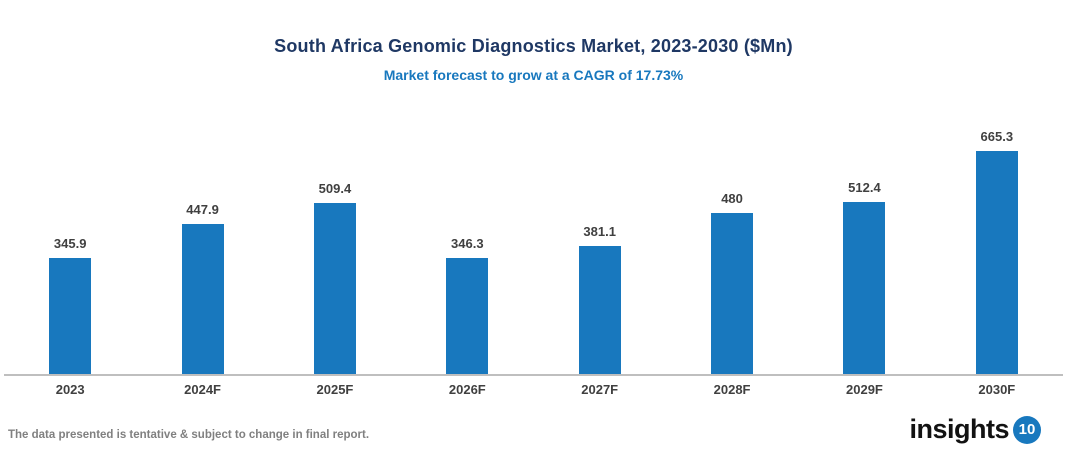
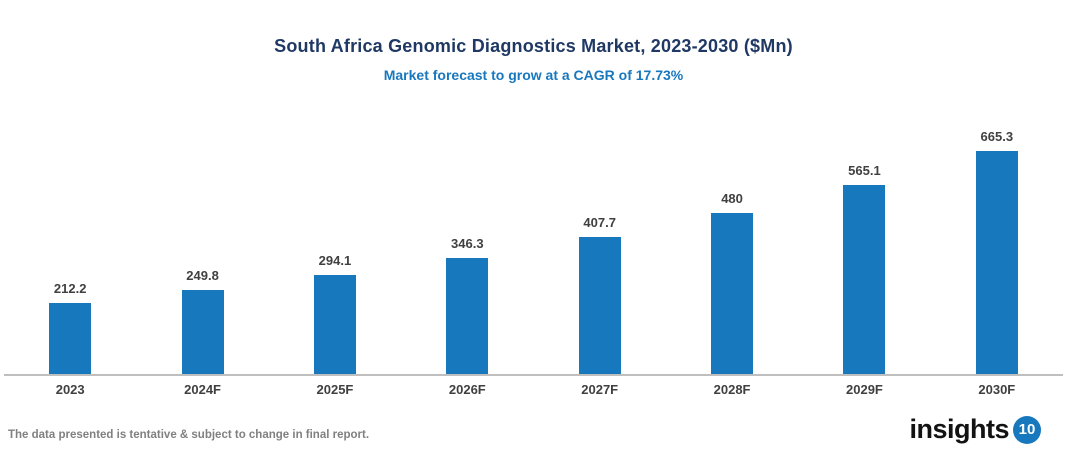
2023: 345.9 -> 212.2
2024F: 447.9 -> 249.8
2025F: 509.4 -> 294.1
2027F: 381.1 -> 407.7
2029F: 512.4 -> 565.1
